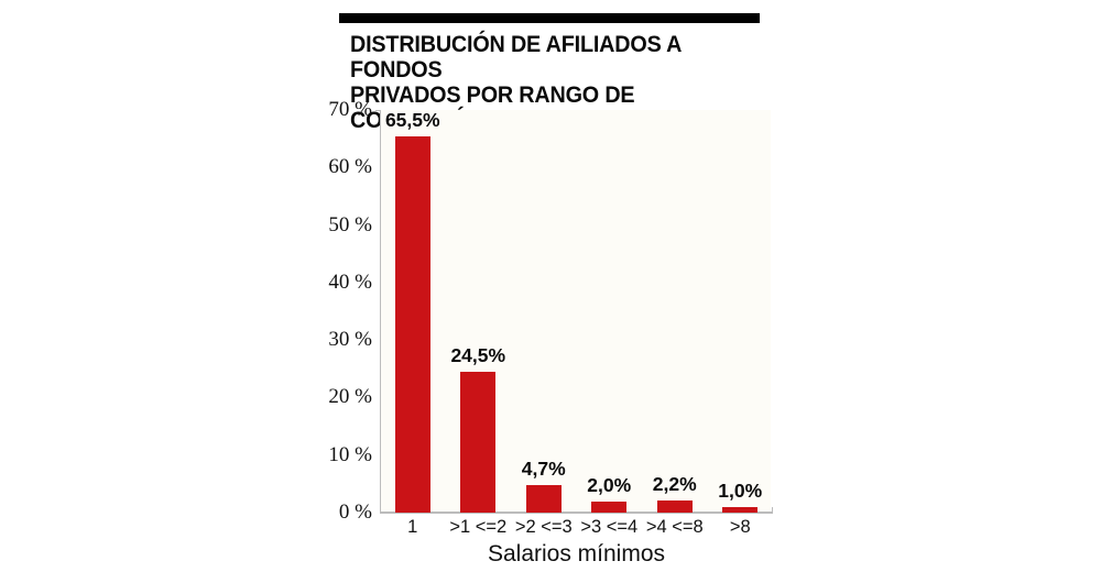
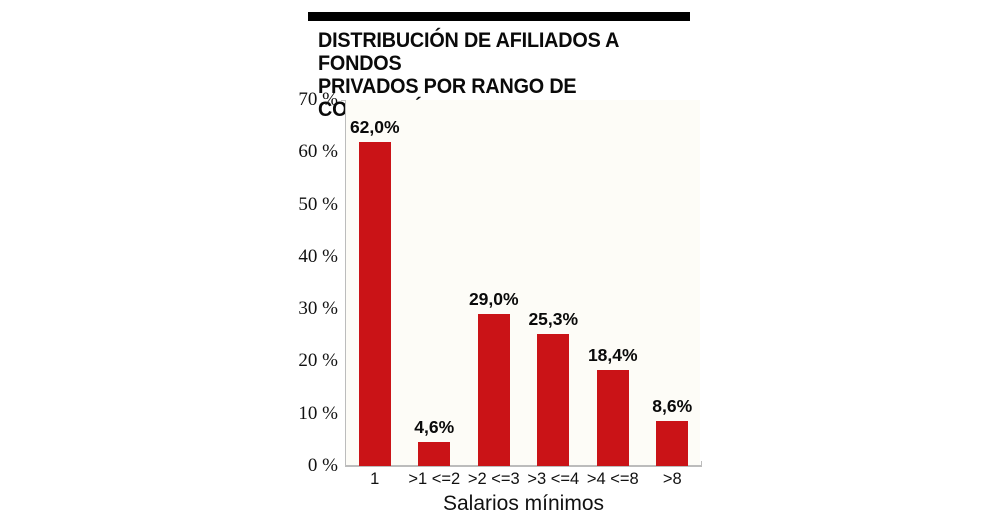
1: 65,5% -> 62,0%
>1 <=2: 24,5% -> 4,6%
>2 <=3: 4,7% -> 29,0%
>3 <=4: 2,0% -> 25,3%
>4 <=8: 2,2% -> 18,4%
>8: 1,0% -> 8,6%
